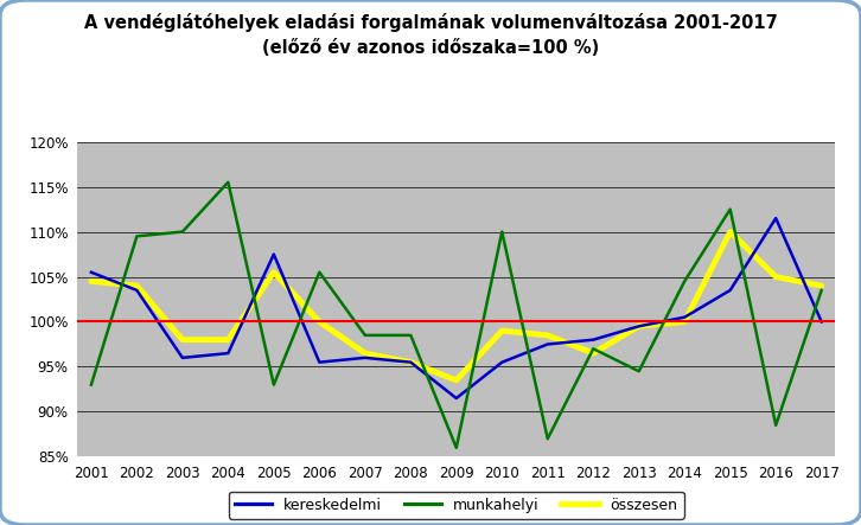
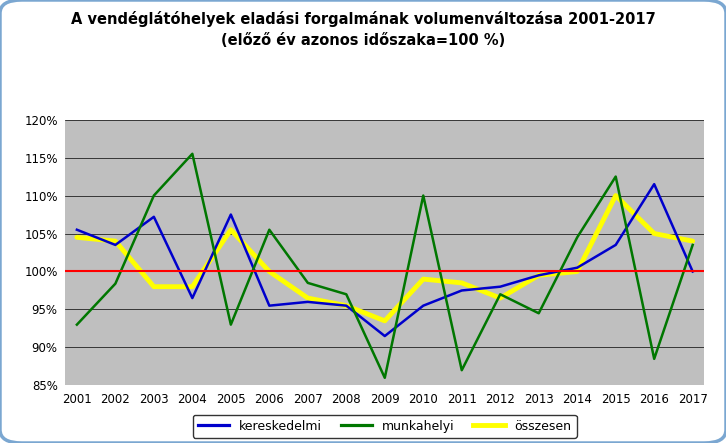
munkahelyi/2002: 109.5% -> 98.4%
kereskedelmi/2003: 96.0% -> 107.2%
munkahelyi/2008: 98.5% -> 97.0%
